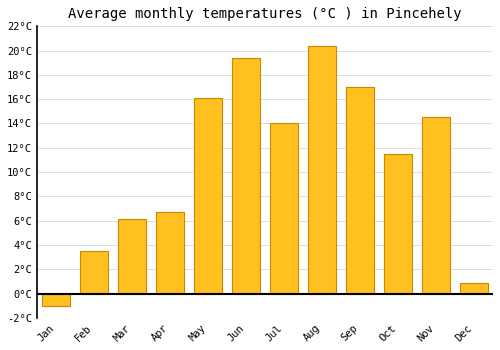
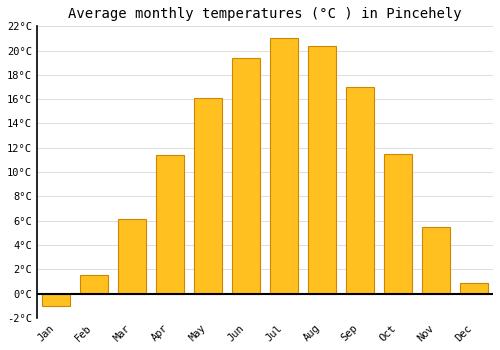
Feb: 3.5°C -> 1.5°C
Apr: 6.7°C -> 11.4°C
Jul: 14.0°C -> 21.0°C
Nov: 14.5°C -> 5.5°C
